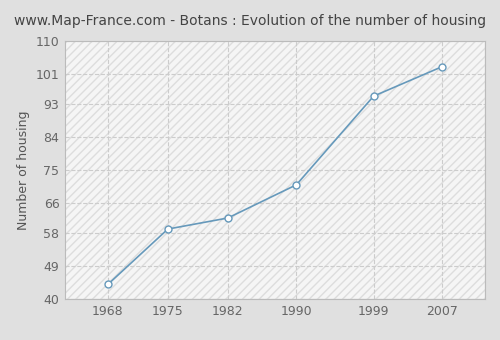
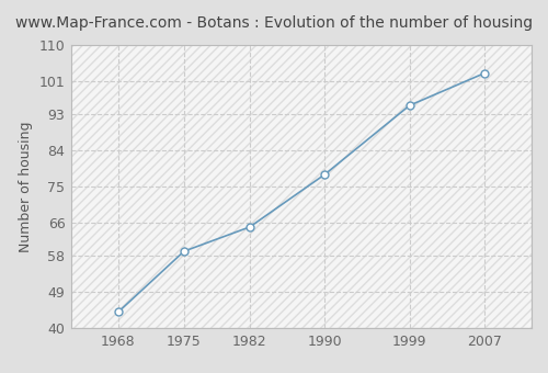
1982: 62 -> 65
1990: 71 -> 78
